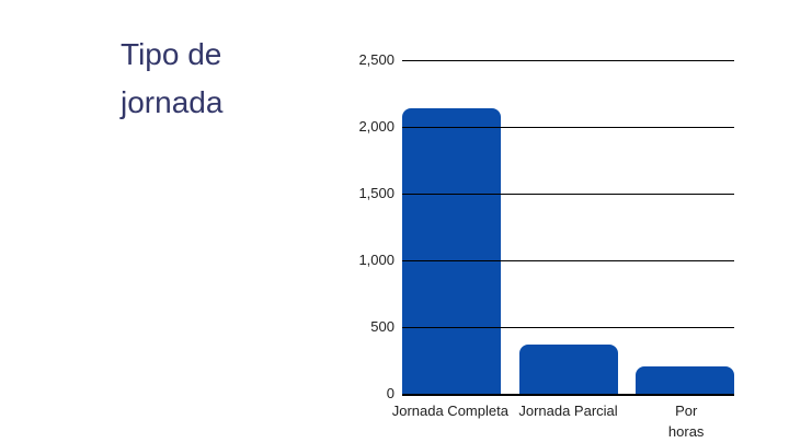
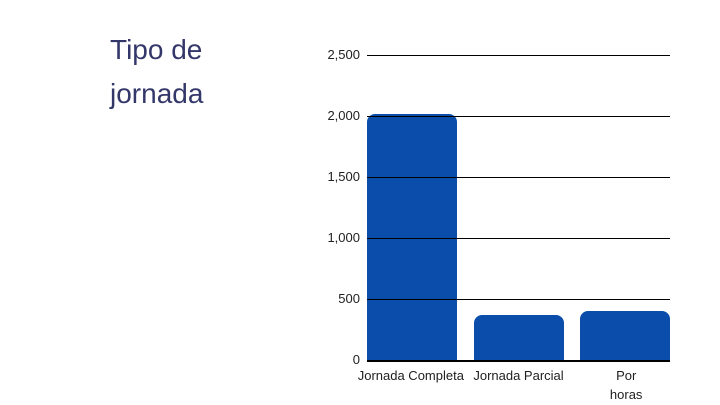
Jornada Completa: 2140 -> 2020
Por horas: 200 -> 400
